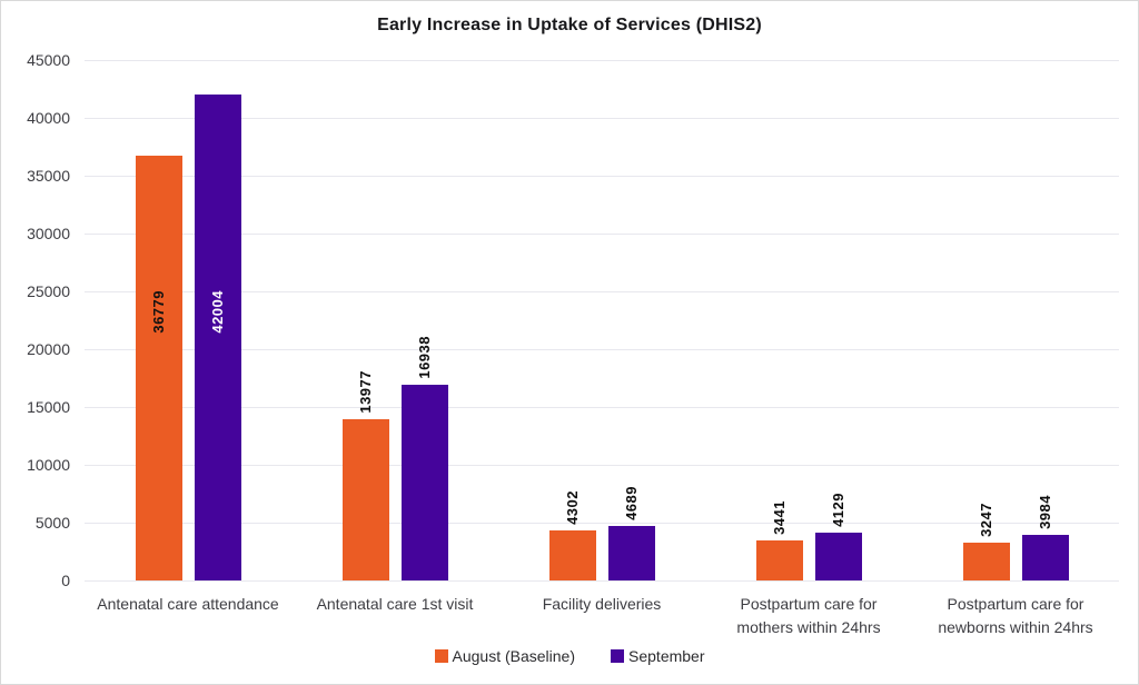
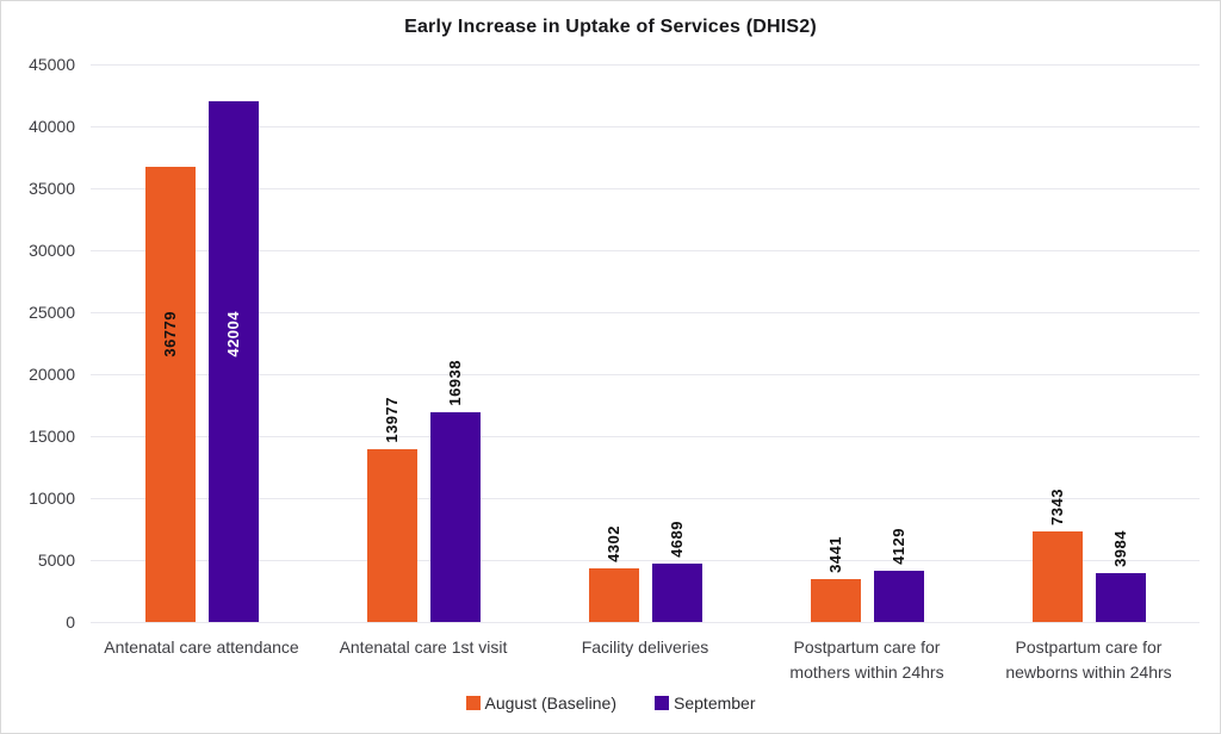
August (Baseline)/Postpartum care for newborns within 24hrs: 3247 -> 7343
